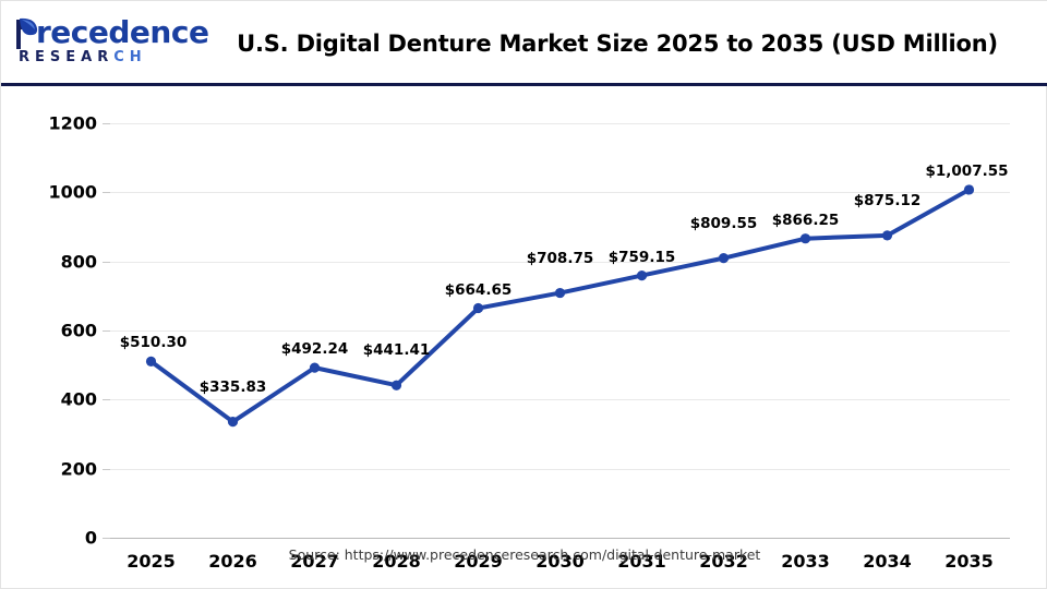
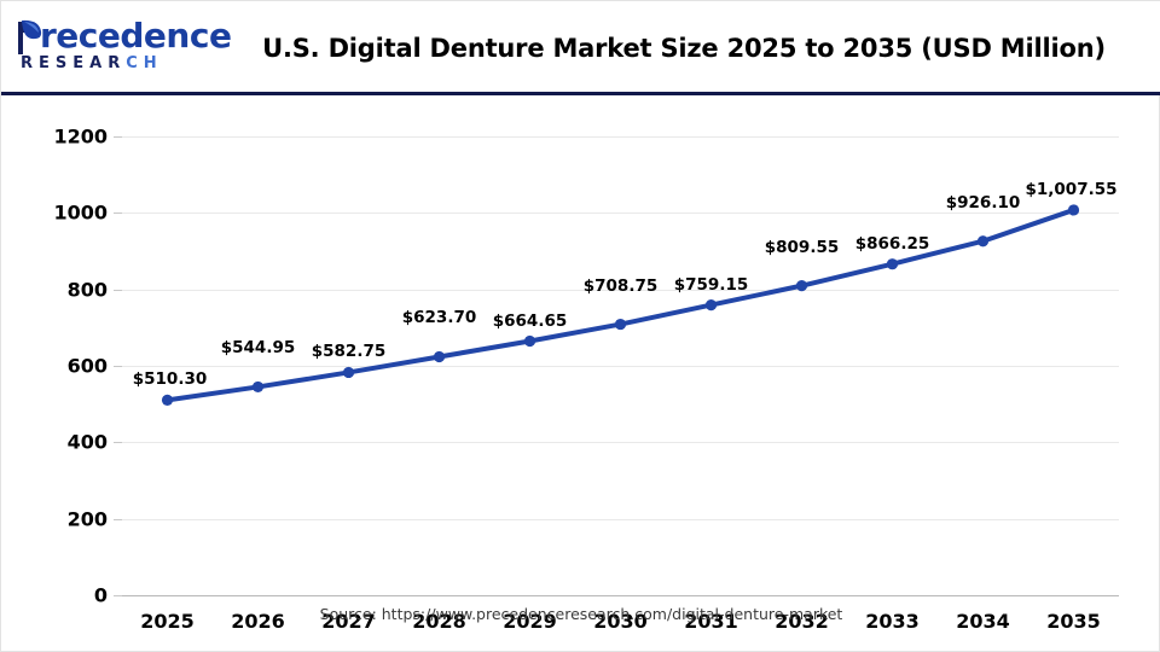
2026: $335.83 -> $544.95
2027: $492.24 -> $582.75
2028: $441.41 -> $623.70
2034: $875.12 -> $926.10
